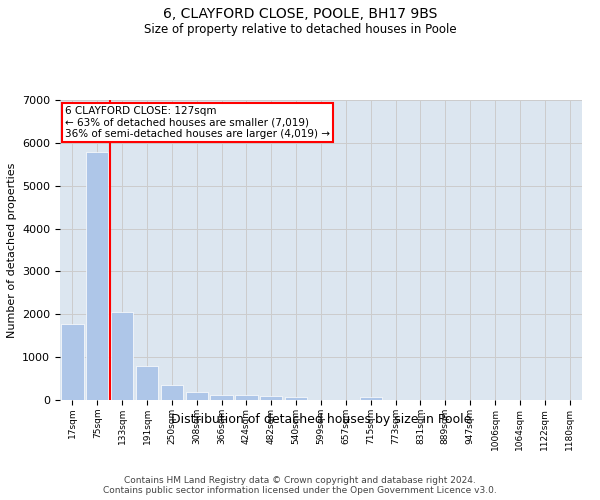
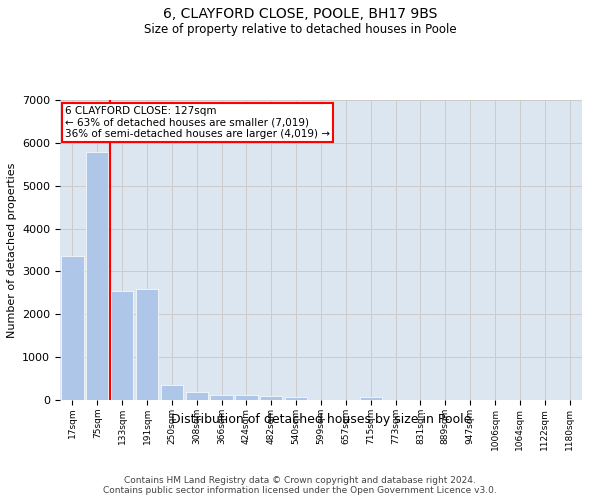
17sqm: 1780 -> 3350
133sqm: 2060 -> 2550
191sqm: 800 -> 2600
